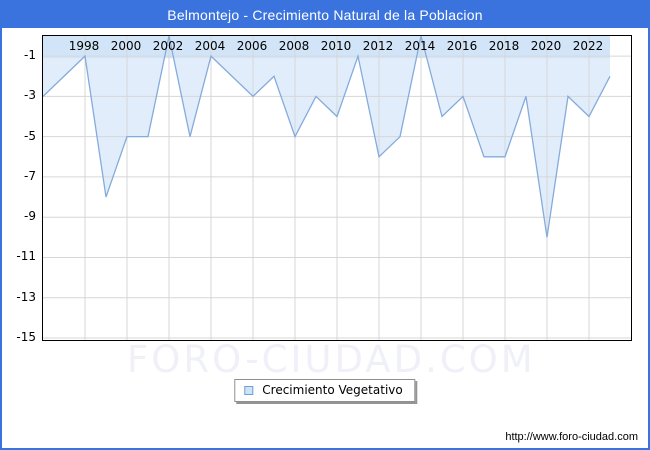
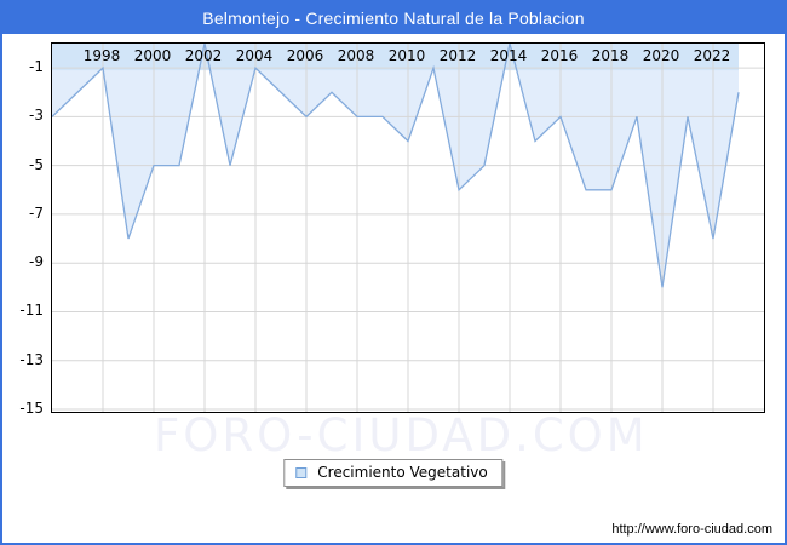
2008: -5 -> -3
2022: -4 -> -8
